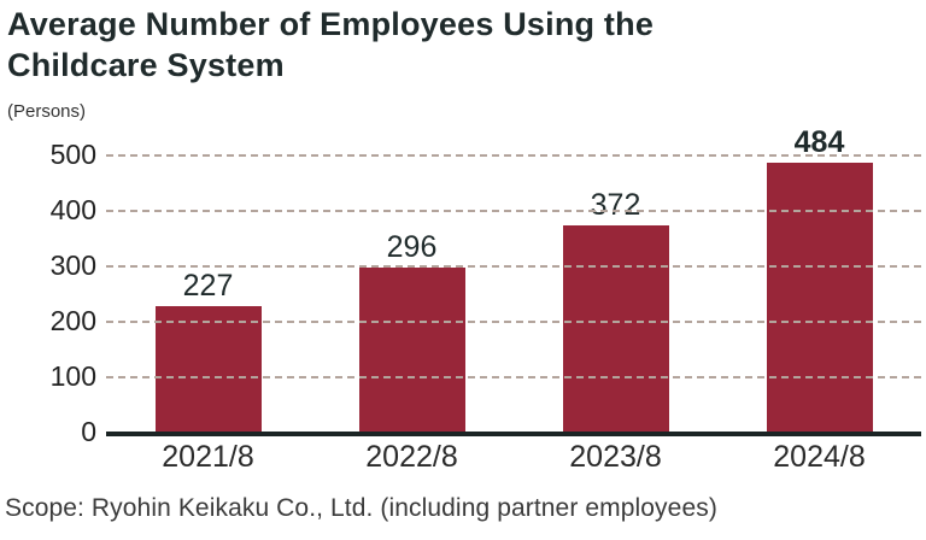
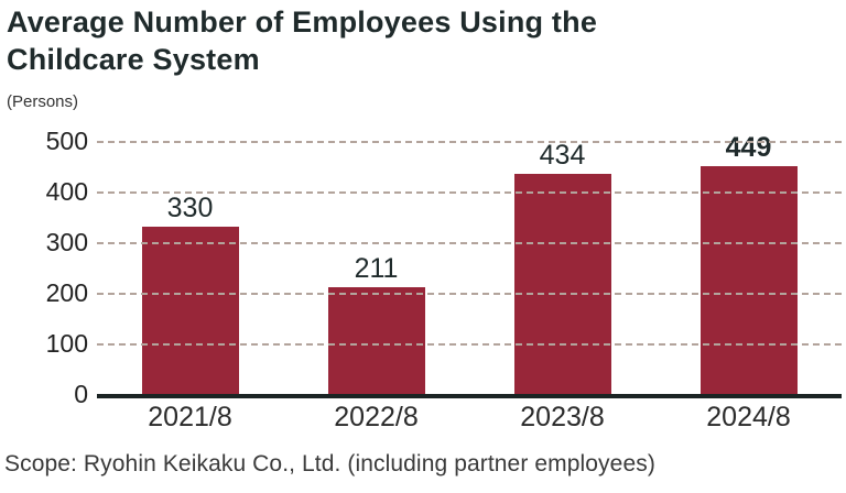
2021/8: 227 -> 330
2022/8: 296 -> 211
2023/8: 372 -> 434
2024/8: 484 -> 449
